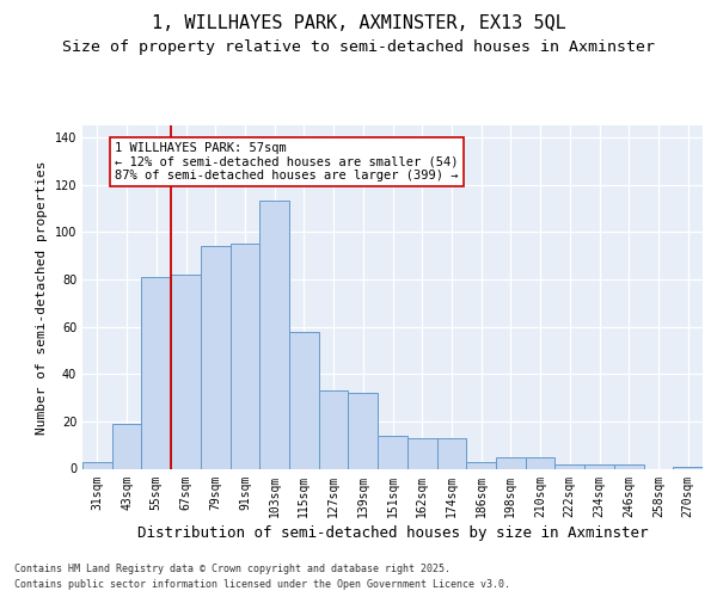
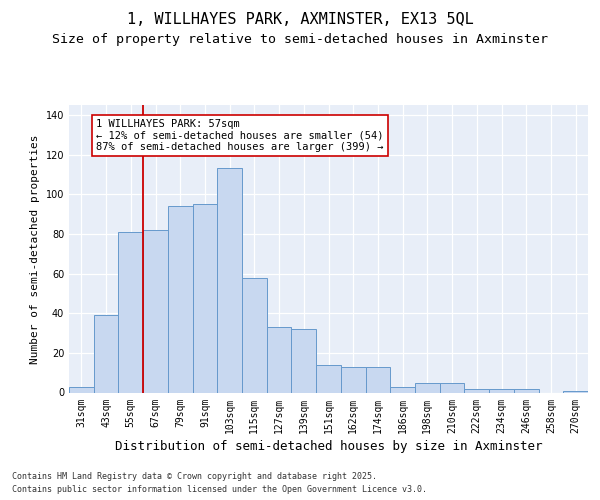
43sqm: 19 -> 39
